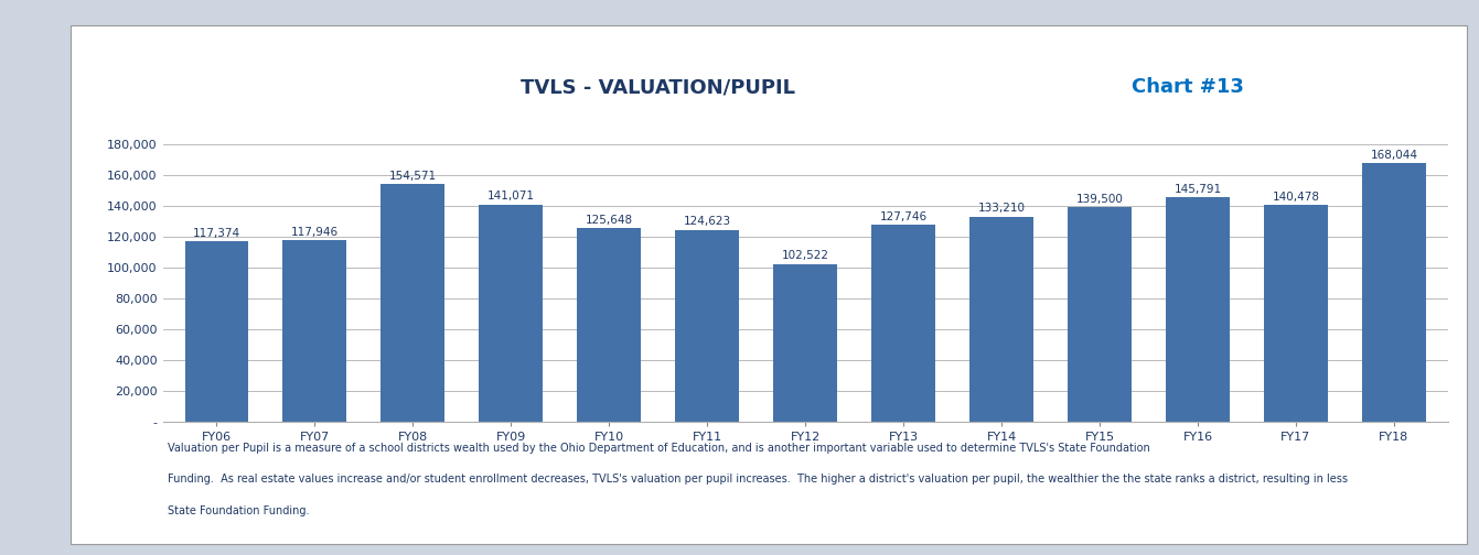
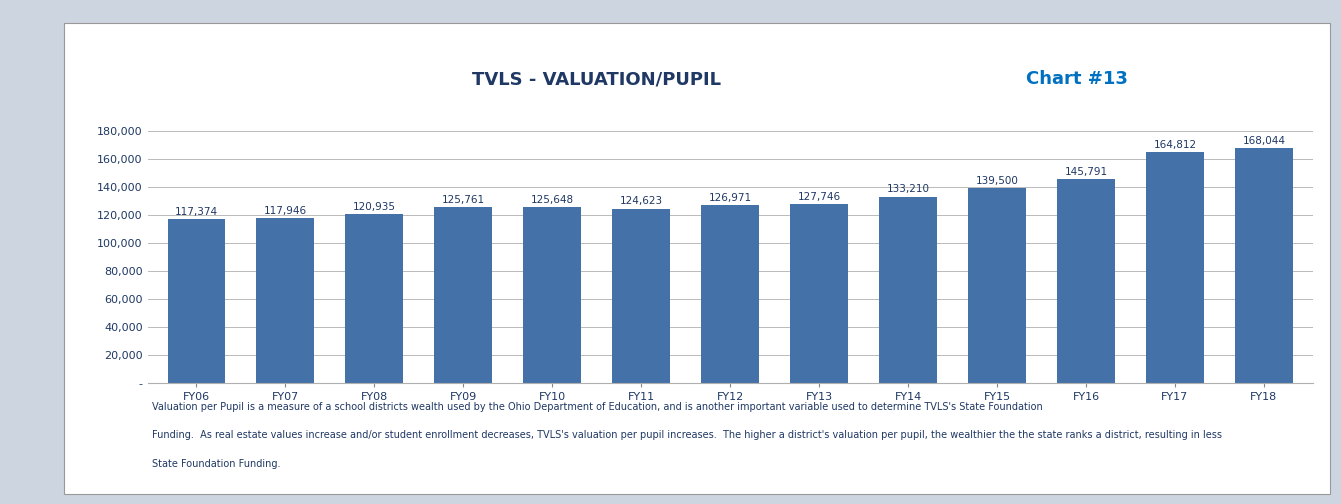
FY08: 154,571 -> 120,935
FY09: 141,071 -> 125,761
FY12: 102,522 -> 126,971
FY17: 140,478 -> 164,812
